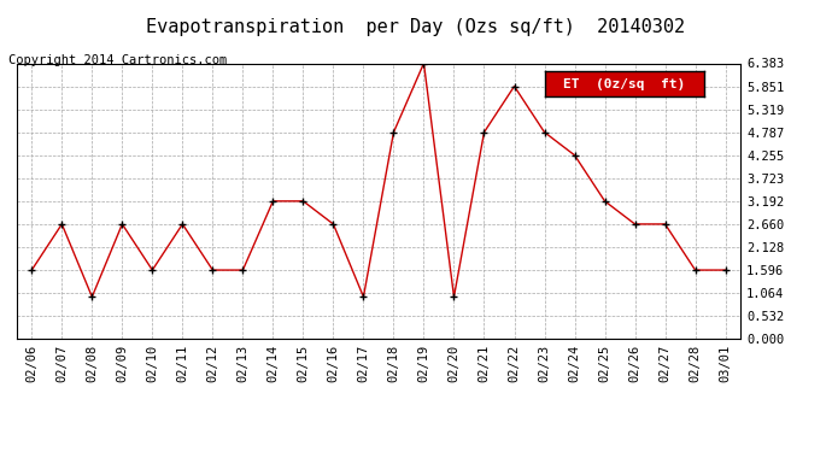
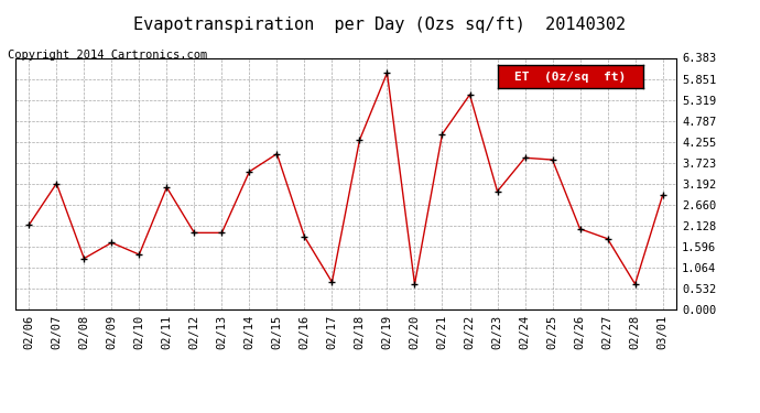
02/06: 1.60 -> 2.15
02/07: 2.66 -> 3.20
02/08: 0.98 -> 1.30
02/09: 2.66 -> 1.70
02/10: 1.60 -> 1.40
02/11: 2.66 -> 3.10
02/12: 1.60 -> 1.95
02/13: 1.60 -> 1.95
02/14: 3.19 -> 3.50
02/15: 3.19 -> 3.95
02/16: 2.66 -> 1.85
02/17: 0.98 -> 0.70
02/18: 4.79 -> 4.30
02/19: 6.38 -> 6.00
02/20: 0.98 -> 0.65
02/21: 4.79 -> 4.45
02/22: 5.85 -> 5.45
02/23: 4.79 -> 3.00
02/24: 4.25 -> 3.85
02/25: 3.19 -> 3.80
02/26: 2.66 -> 2.05
02/27: 2.66 -> 1.80
02/28: 1.60 -> 0.65
03/01: 1.60 -> 2.90
